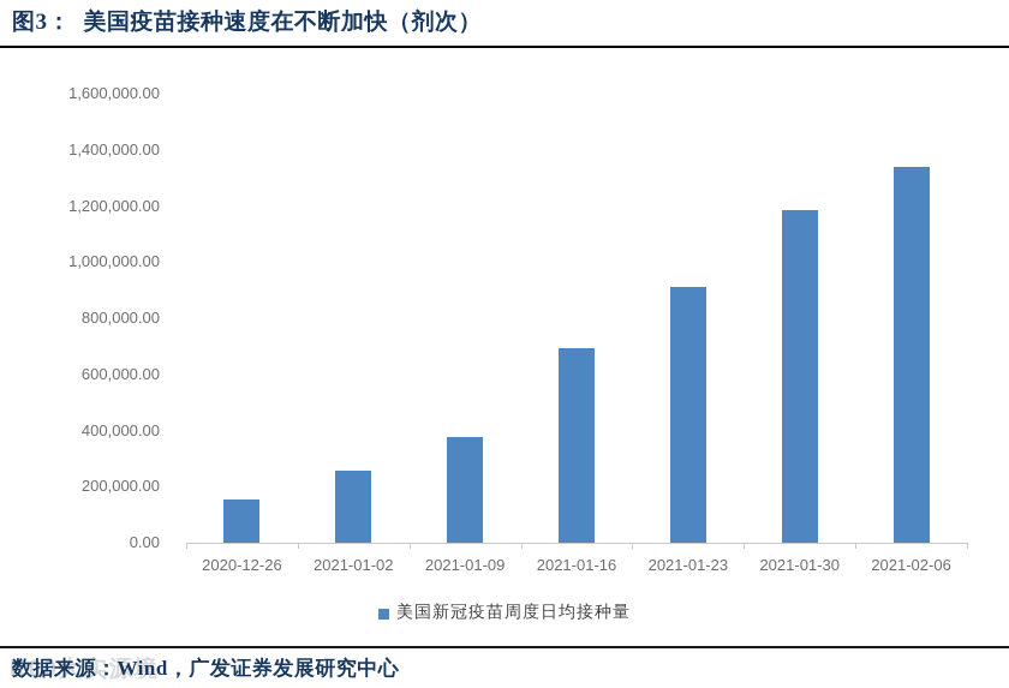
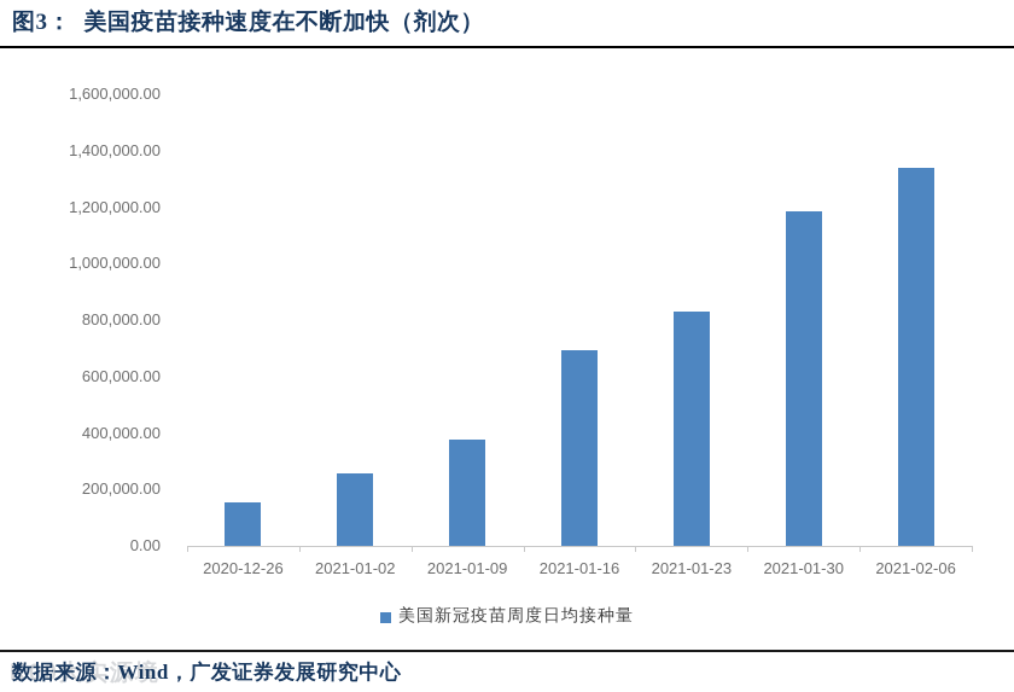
2021-01-23: 910000 -> 830000
